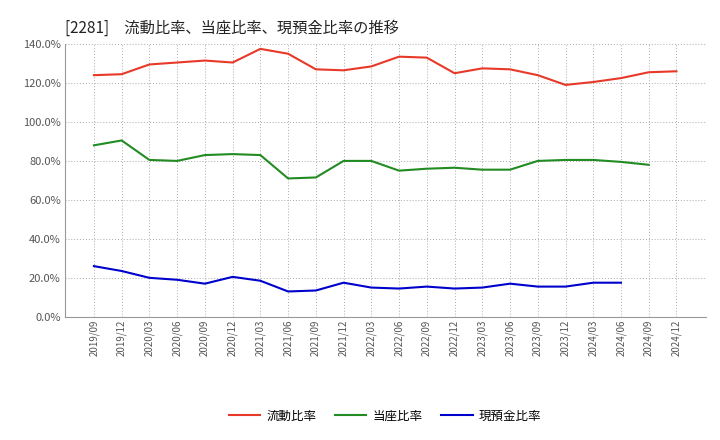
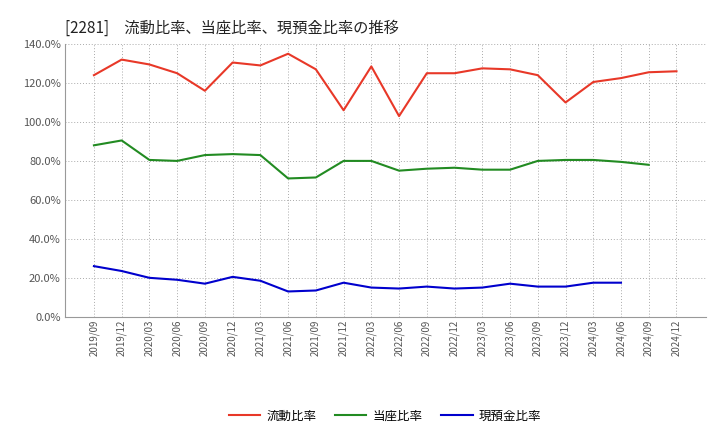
流動比率/2019/12: 124% -> 132%
流動比率/2020/06: 130% -> 125%
流動比率/2020/09: 132% -> 116%
流動比率/2021/03: 138% -> 129%
流動比率/2021/12: 126% -> 106%
流動比率/2022/06: 134% -> 103%
流動比率/2022/09: 133% -> 125%
流動比率/2023/12: 119% -> 110%
